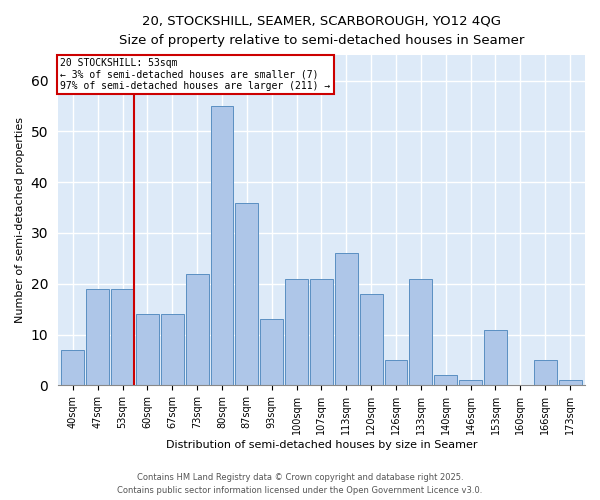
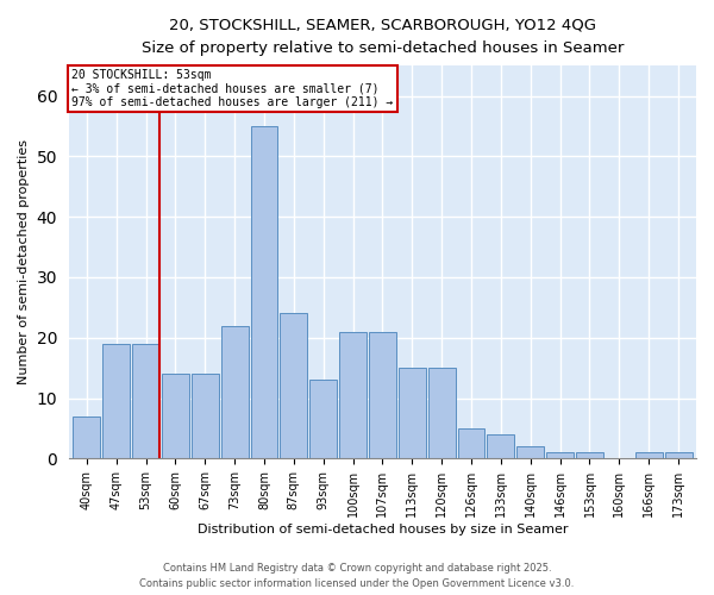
87sqm: 36 -> 24
113sqm: 26 -> 15
120sqm: 18 -> 15
133sqm: 21 -> 4
153sqm: 11 -> 1
166sqm: 5 -> 1
